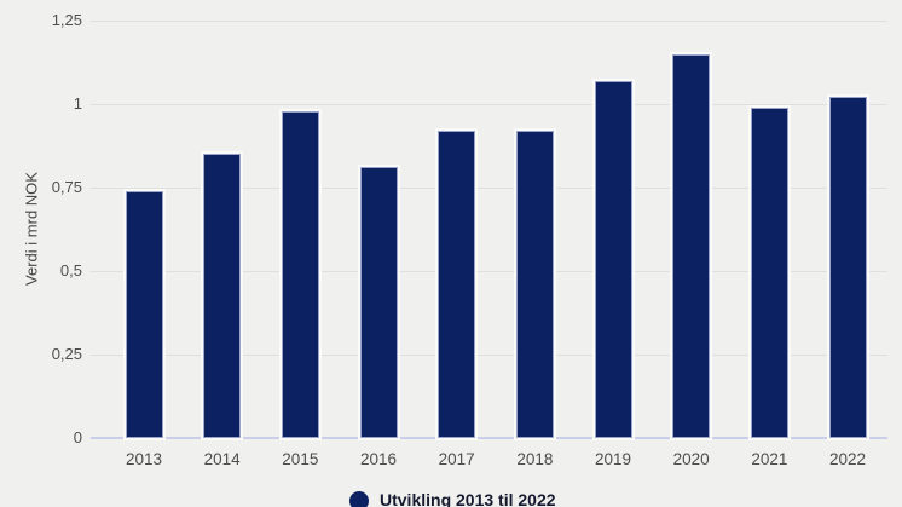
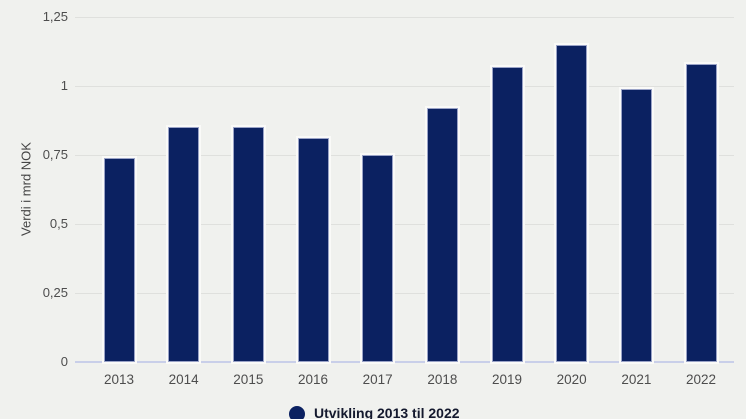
2015: 0,98 -> 0,85
2017: 0,92 -> 0,75
2022: 1,02 -> 1,08
